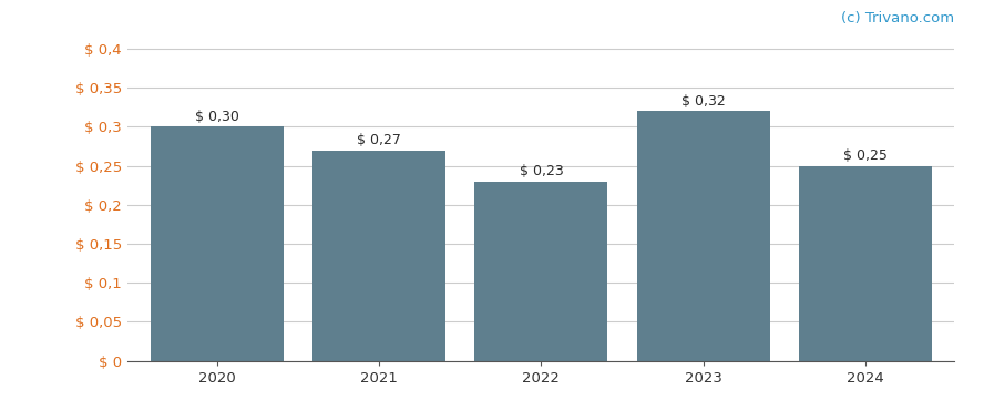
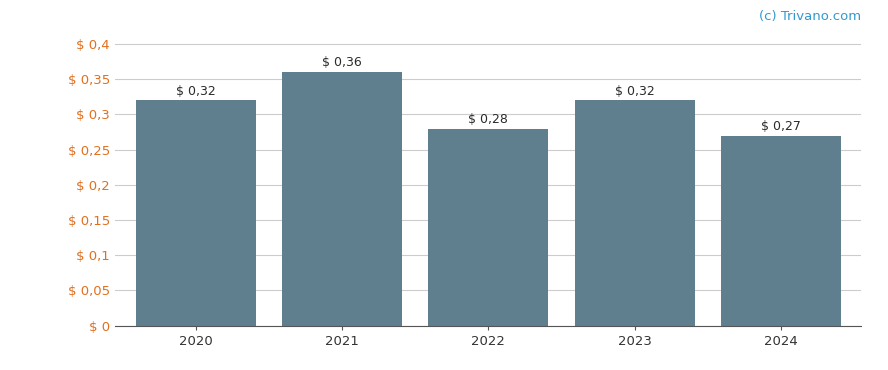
2020: 0,30 -> 0,32
2021: 0,27 -> 0,36
2022: 0,23 -> 0,28
2024: 0,25 -> 0,27
